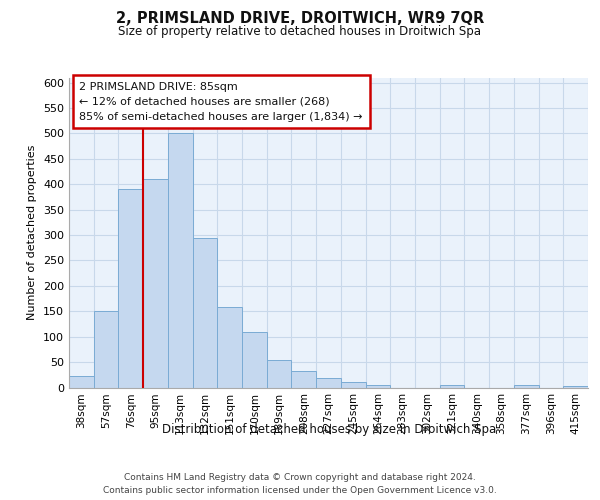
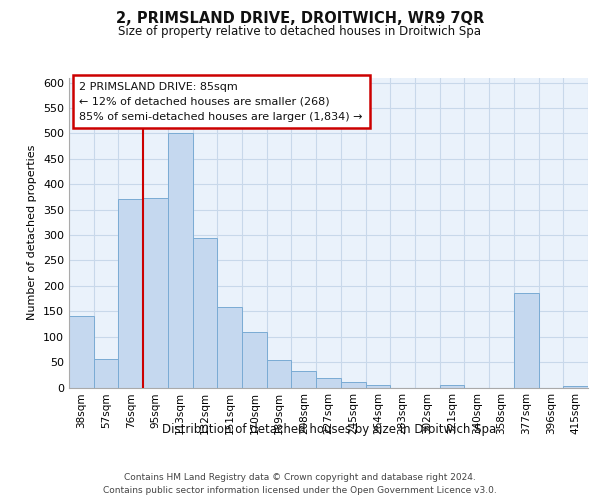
38sqm: 22 -> 140
57sqm: 150 -> 56
76sqm: 390 -> 370
95sqm: 410 -> 372
377sqm: 5 -> 186
